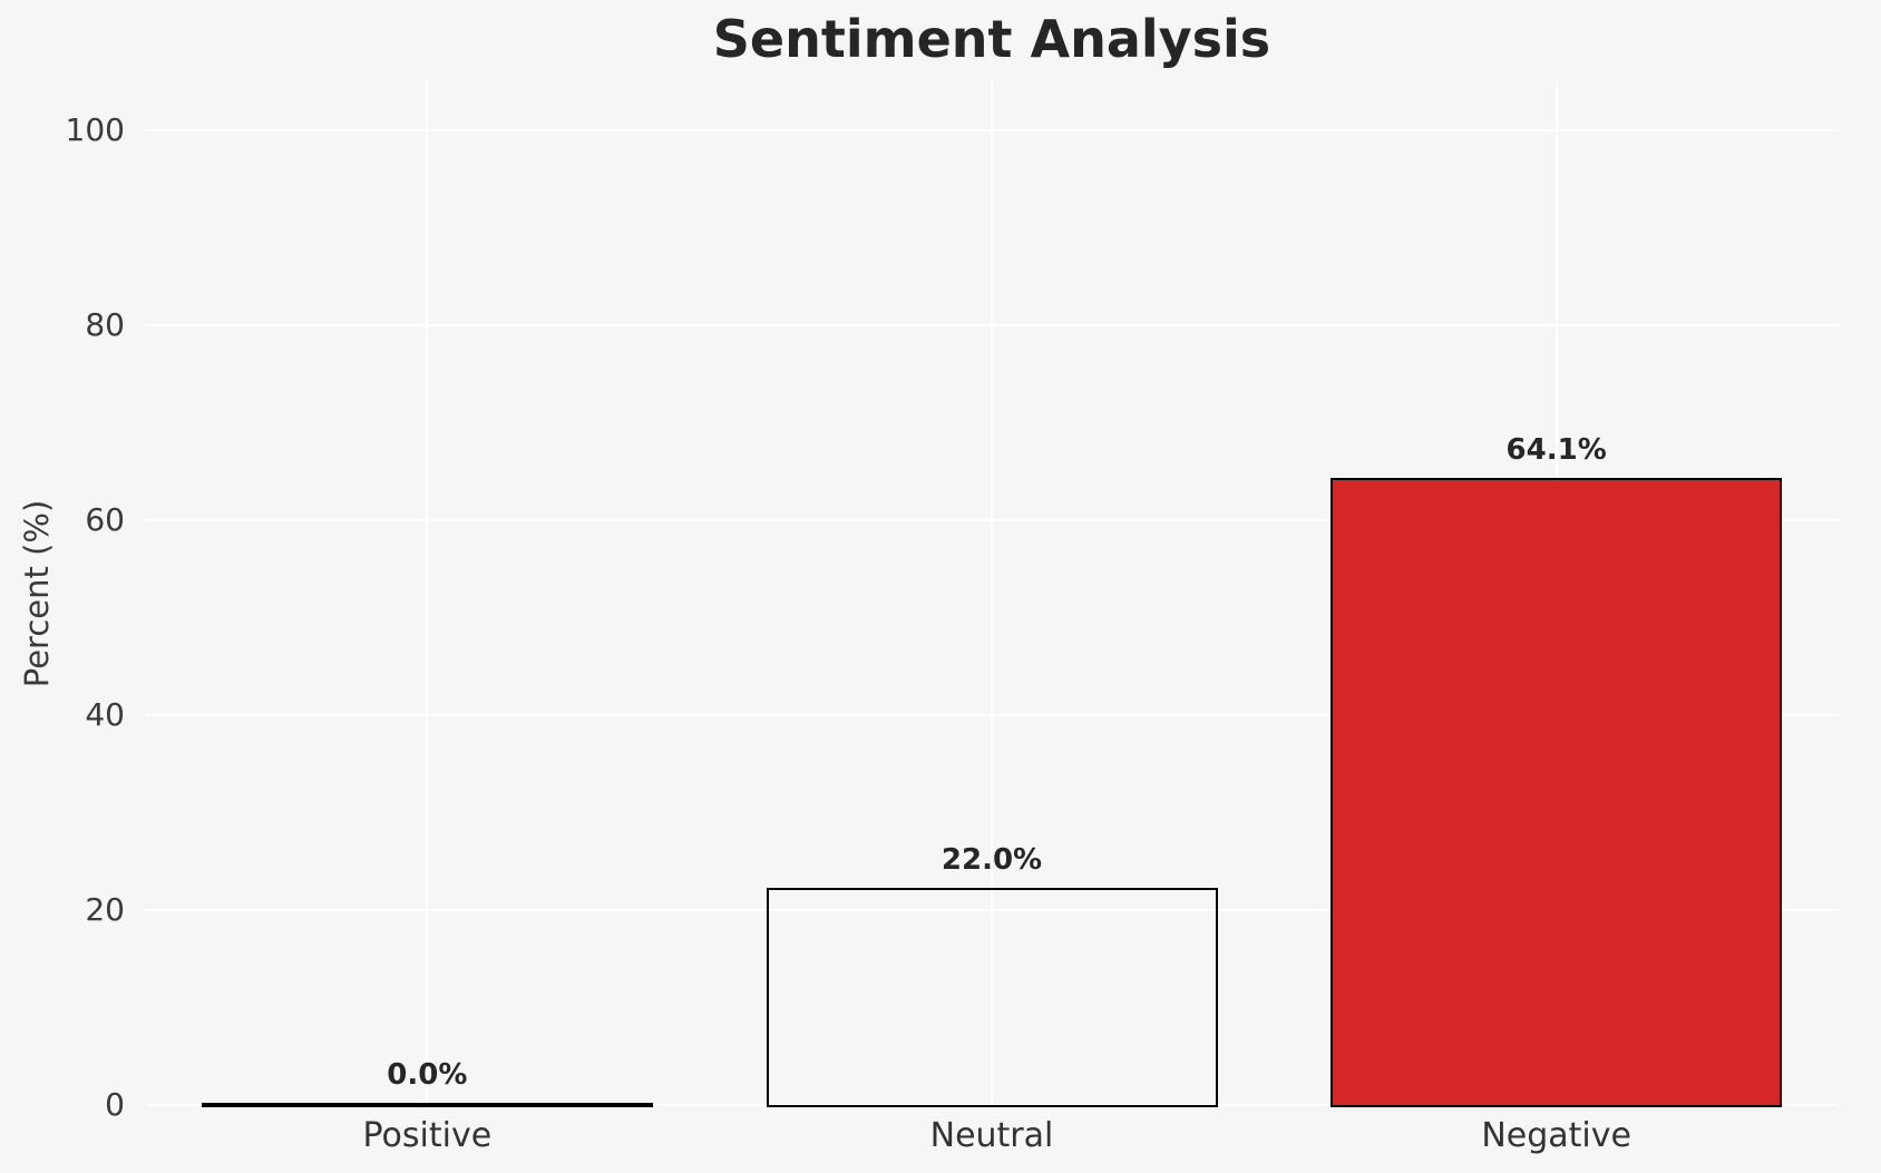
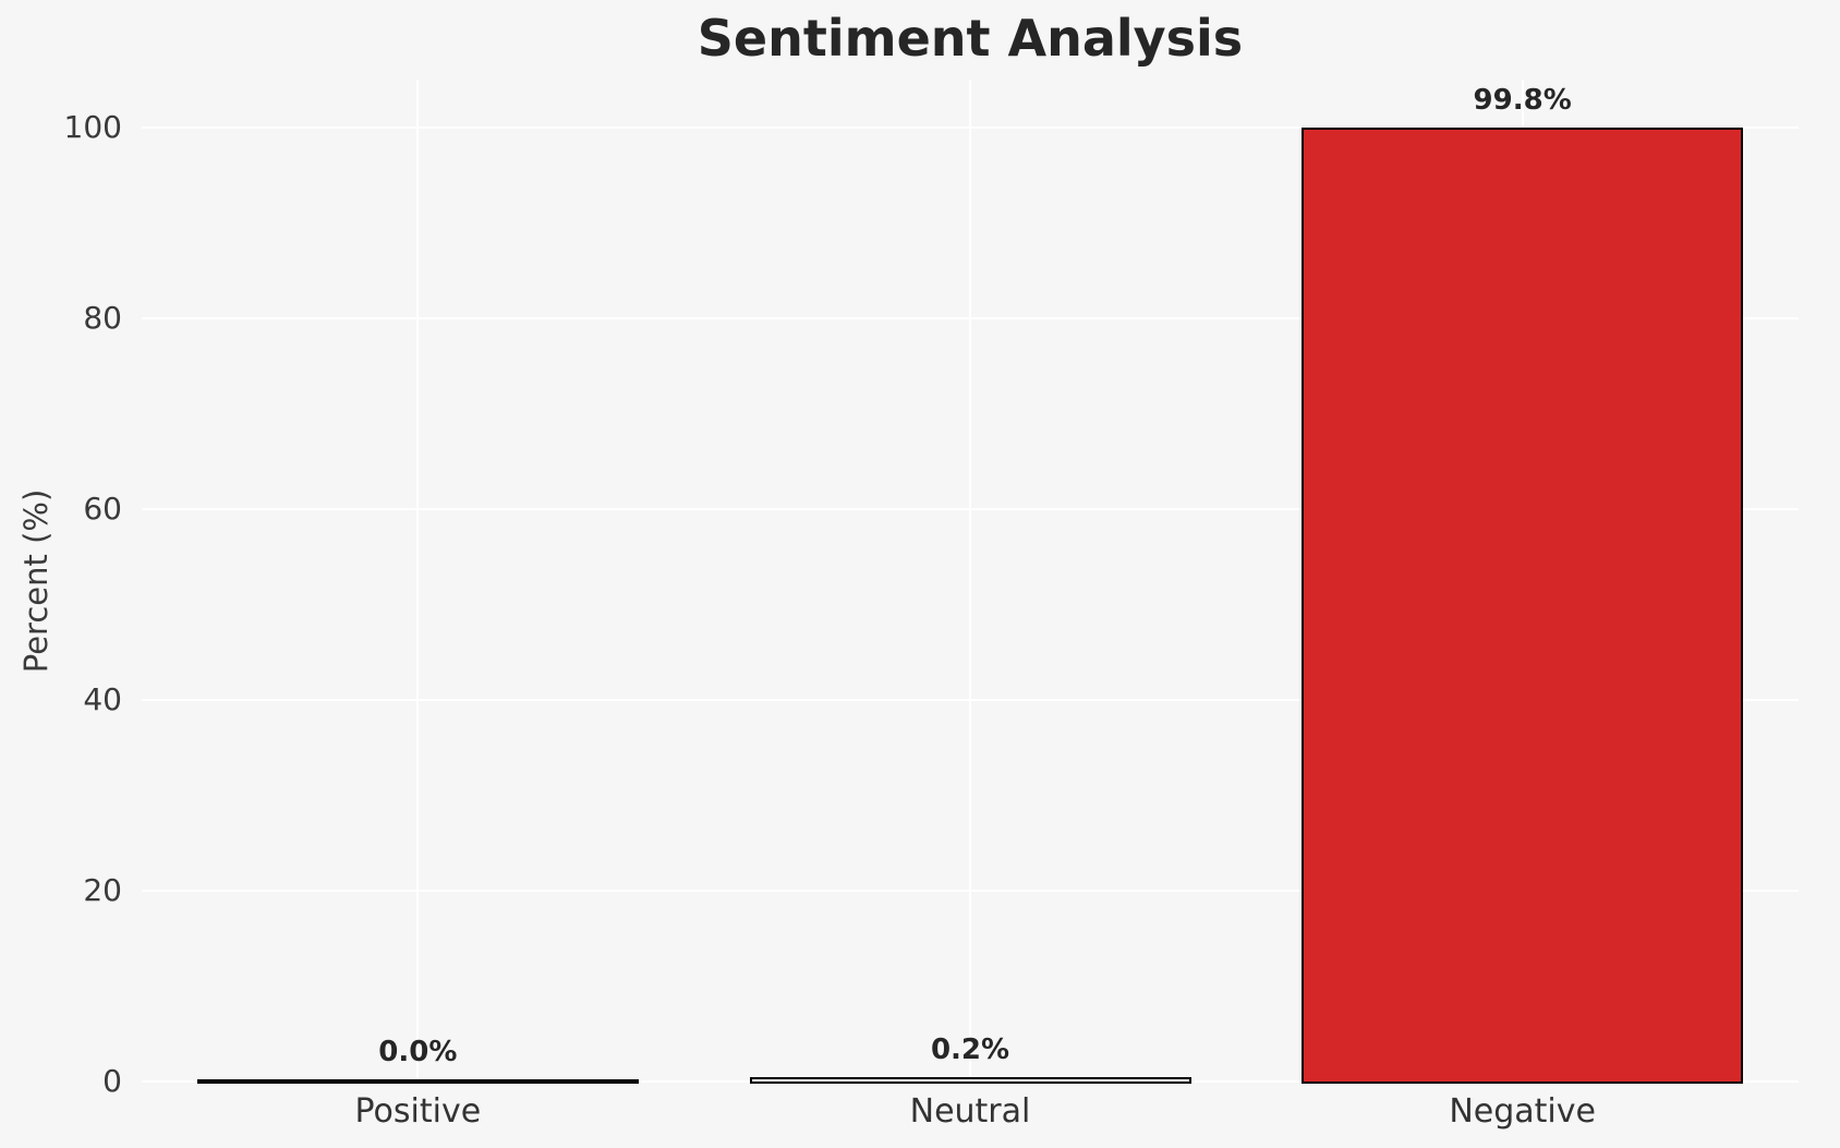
Neutral: 22.0% -> 0.2%
Negative: 64.1% -> 99.8%
